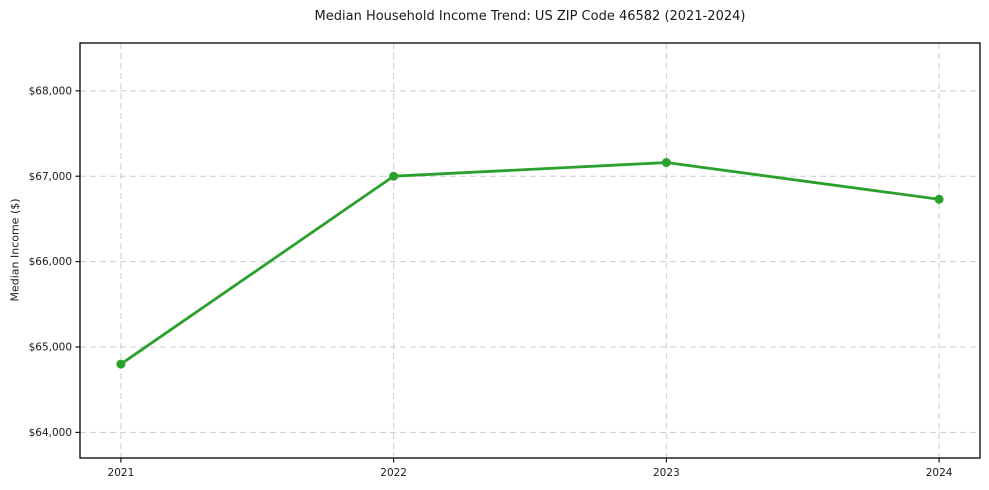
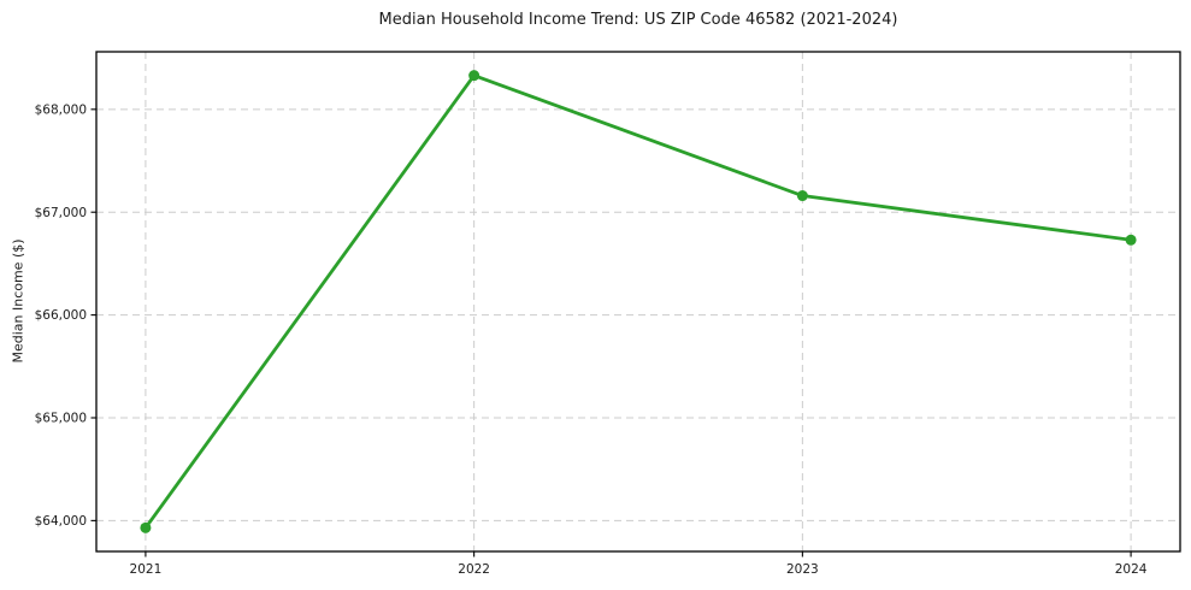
2021: $64800 -> $63900
2022: $67000 -> $68300
